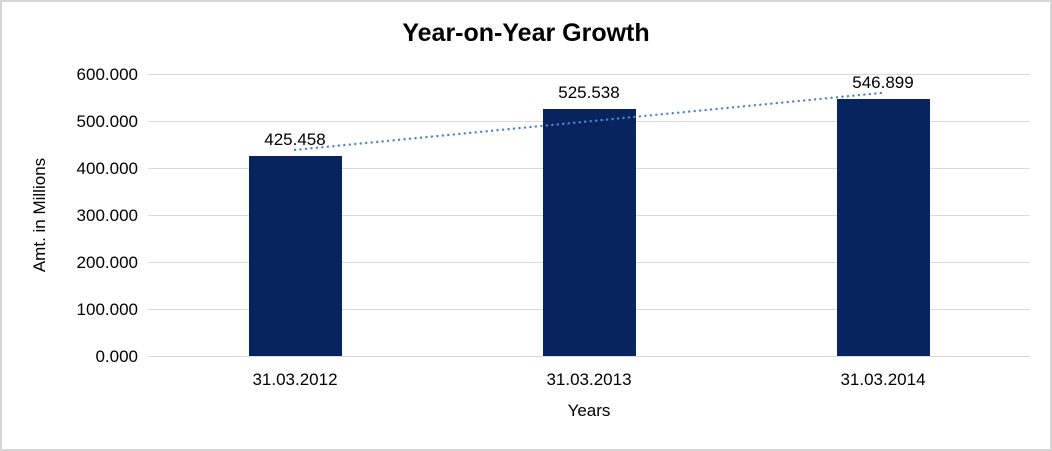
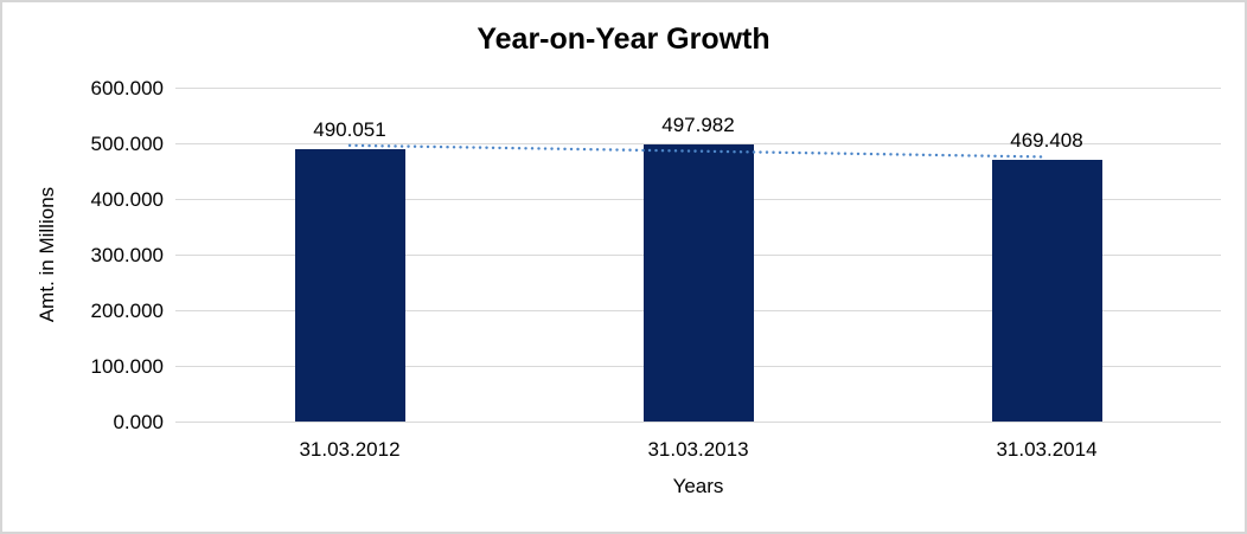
31.03.2012: 425.458 -> 490.051
31.03.2013: 525.538 -> 497.982
31.03.2014: 546.899 -> 469.408
